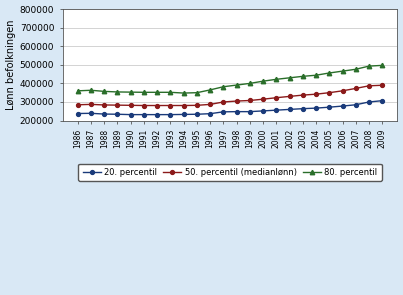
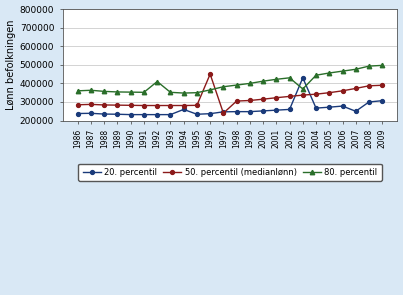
80. percentil/1992: 350000 -> 410000
20. percentil/1994: 230000 -> 260000
50. percentil (medianlønn)/1996: 290000 -> 450000
50. percentil (medianlønn)/1997: 300000 -> 240000
20. percentil/2003: 260000 -> 430000
80. percentil/2003: 440000 -> 370000
20. percentil/2007: 280000 -> 250000
